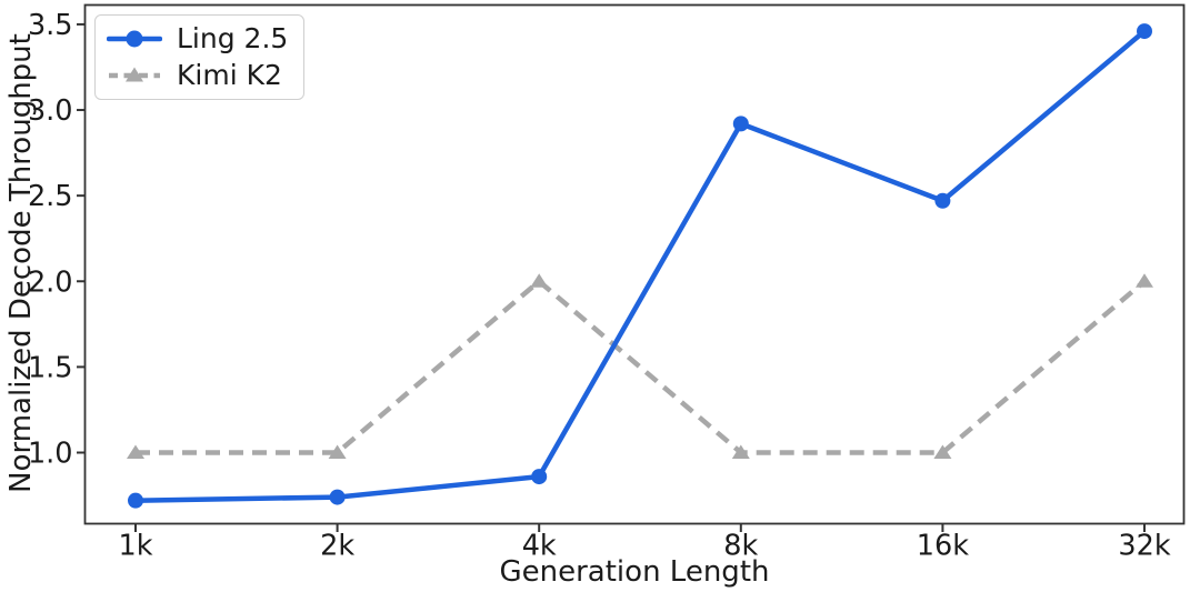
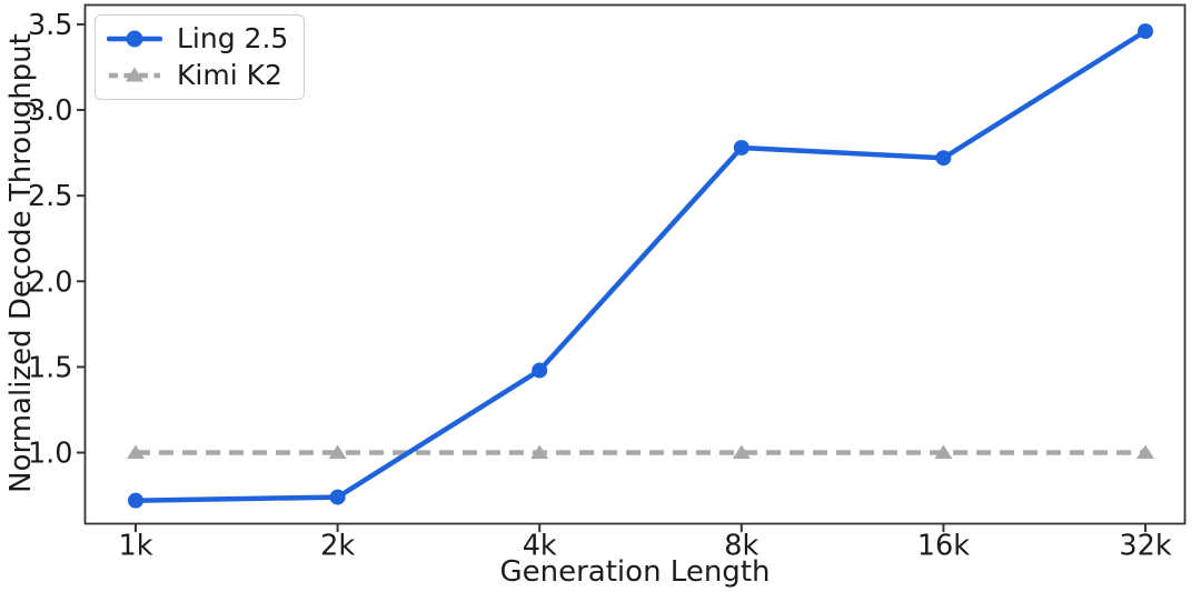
Ling 2.5/4k: 0.86 -> 1.48
Kimi K2/4k: 2 -> 1
Ling 2.5/8k: 2.92 -> 2.78
Ling 2.5/16k: 2.47 -> 2.72
Kimi K2/32k: 2 -> 1
